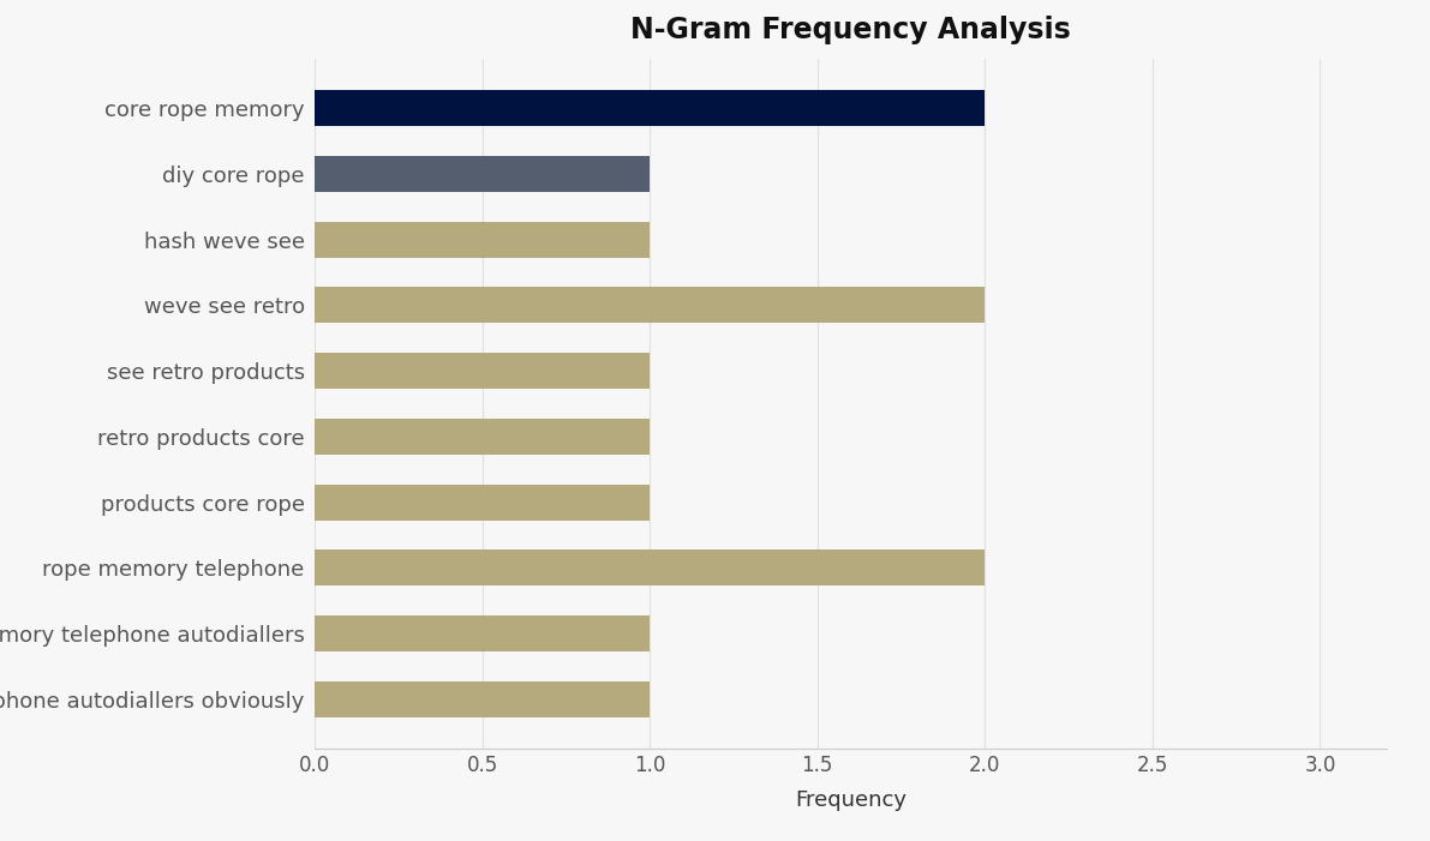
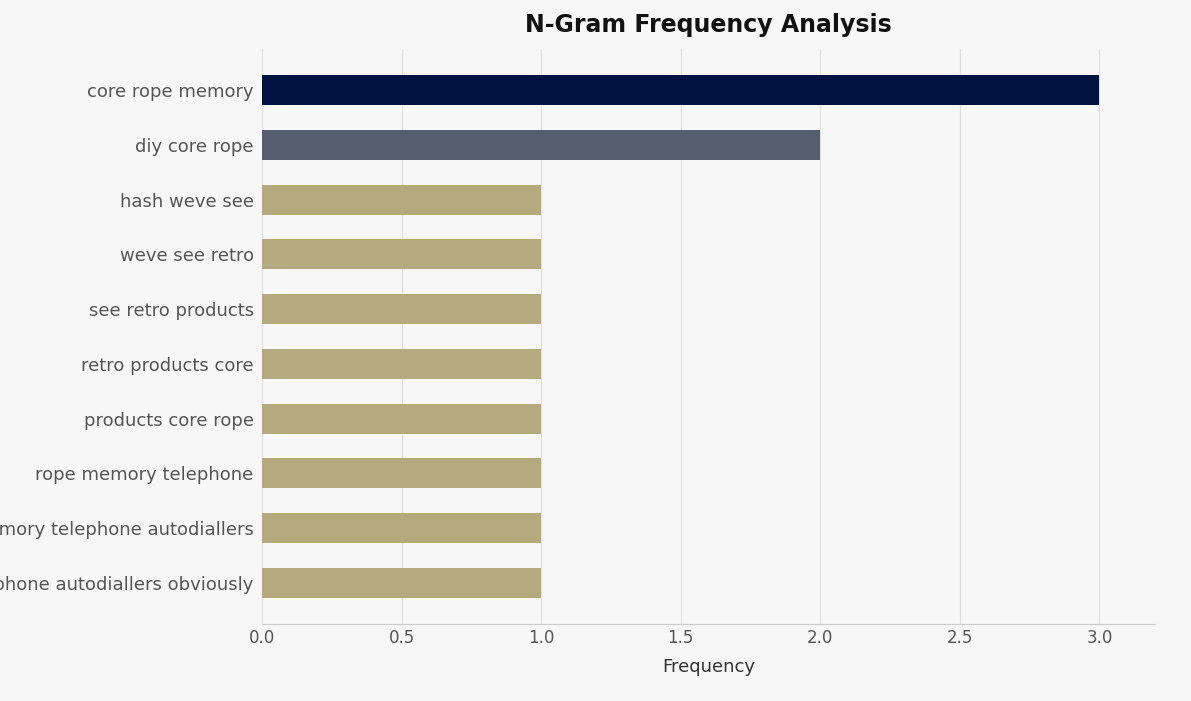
core rope memory: 2 -> 3
diy core rope: 1 -> 2
weve see retro: 2 -> 1
rope memory telephone: 2 -> 1
